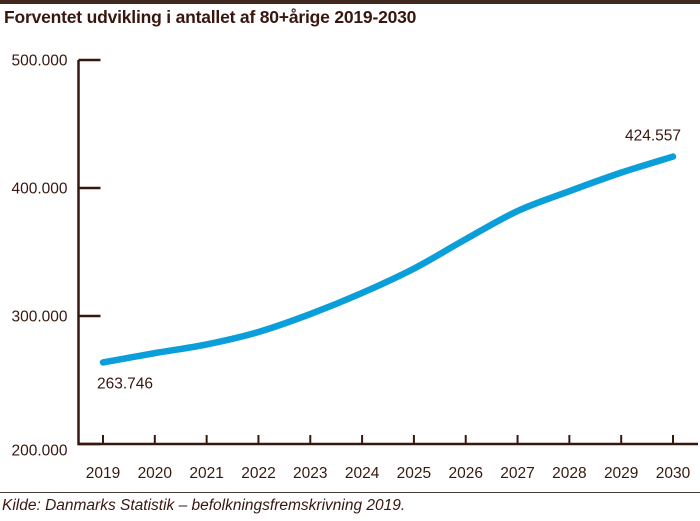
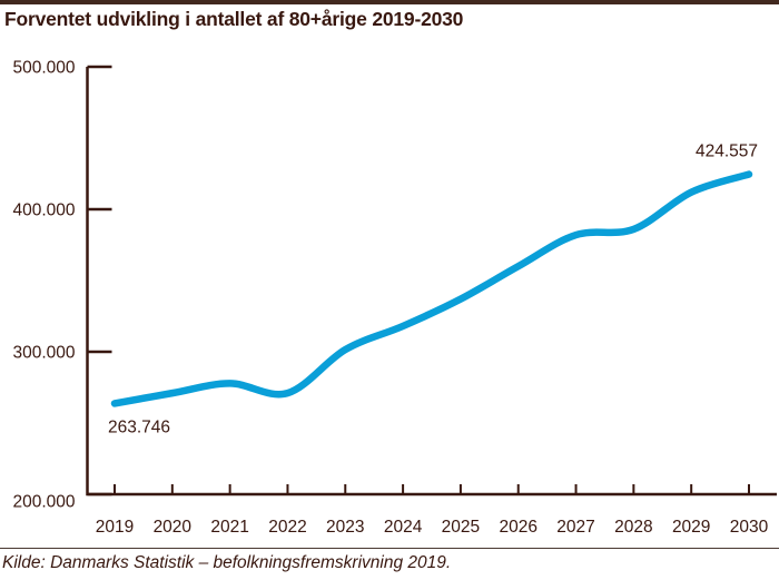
2022: 288000 -> 271000
2028: 398000 -> 386000
